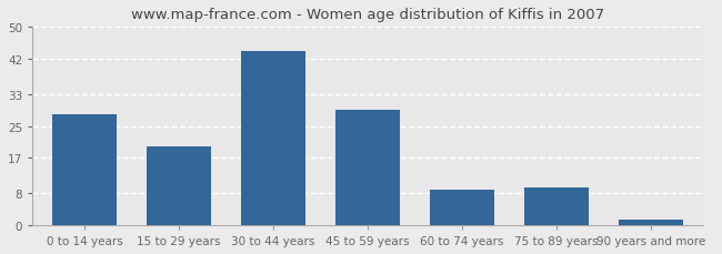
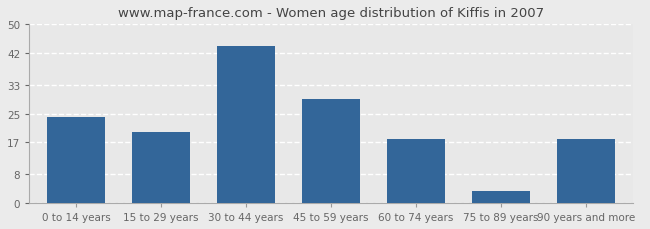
0 to 14 years: 28.0 -> 24.0
60 to 74 years: 9.0 -> 18.0
75 to 89 years: 9.5 -> 3.5
90 years and more: 1.5 -> 18.0
